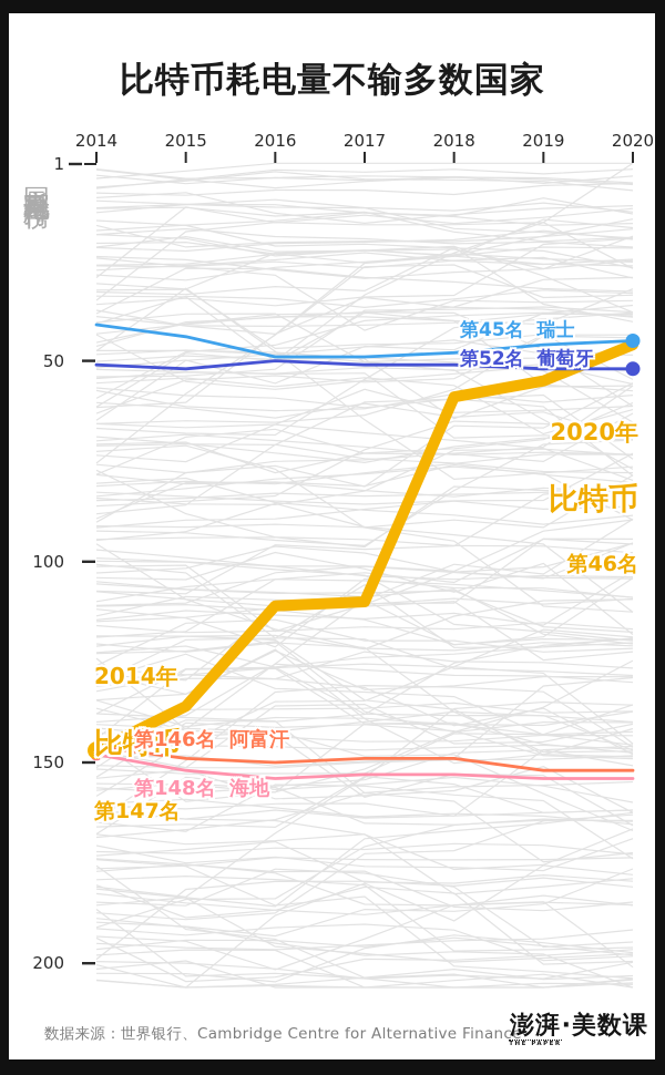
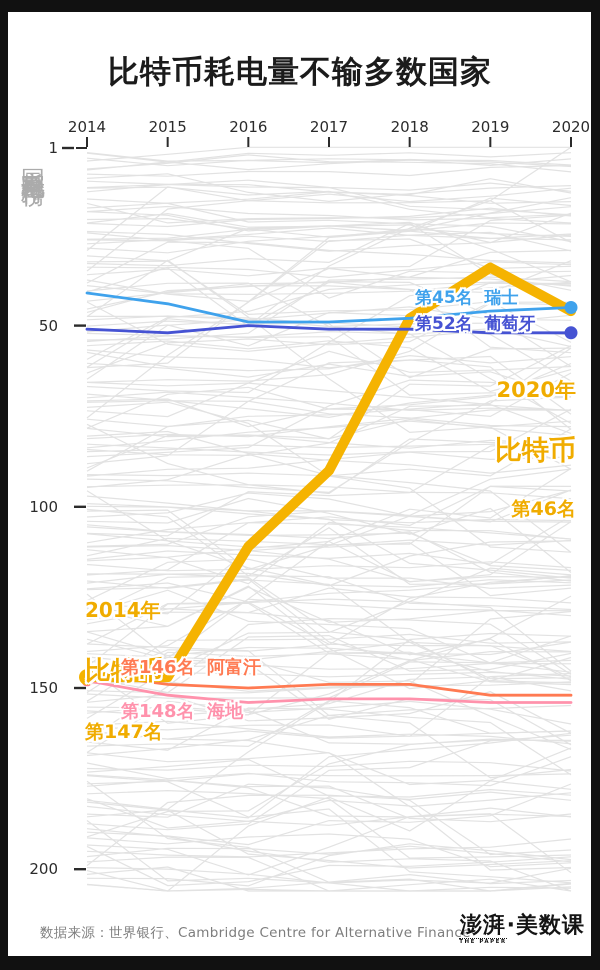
比特币/2015: 136 -> 147
比特币/2017: 110 -> 90
比特币/2018: 59 -> 48
比特币/2019: 55 -> 34
